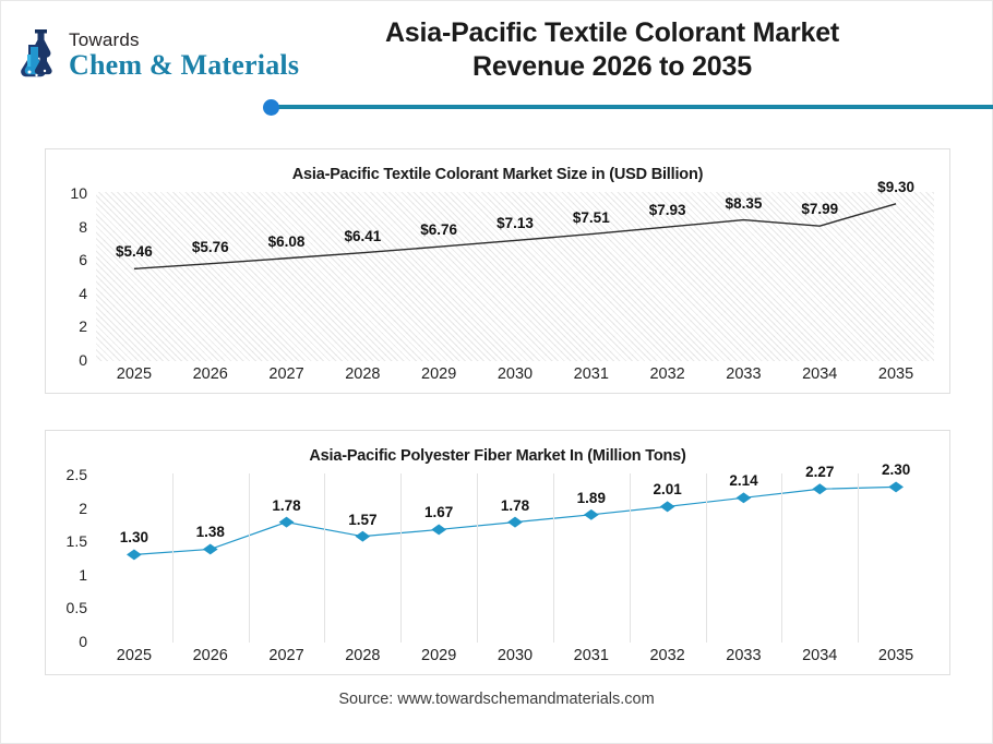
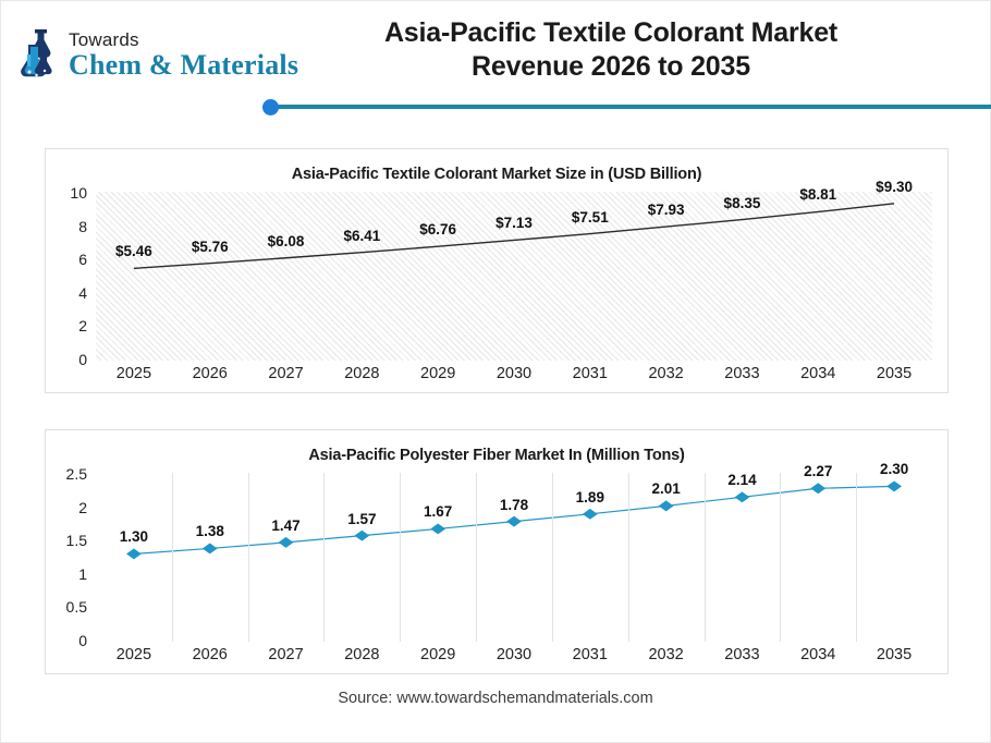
Asia-Pacific Textile Colorant Market Size in (USD Billion)/2034: $7.99 -> $8.81
Asia-Pacific Polyester Fiber Market In (Million Tons)/2027: 1.78 -> 1.47
